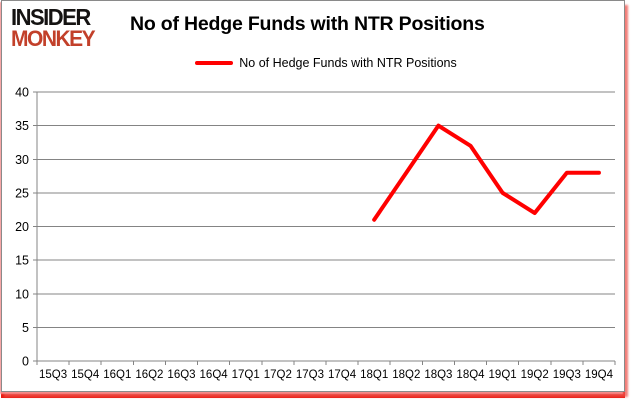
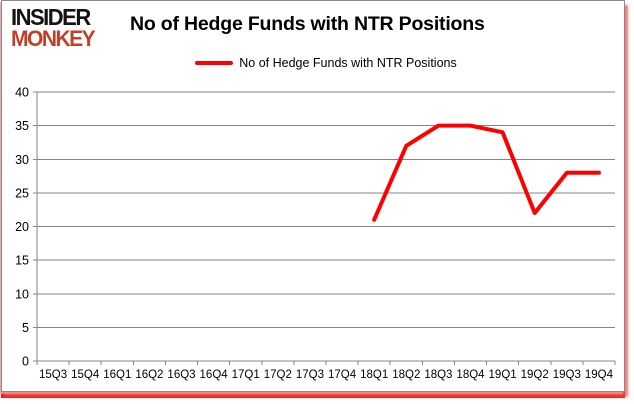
18Q2: 28 -> 32
18Q4: 32 -> 35
19Q1: 25 -> 34
